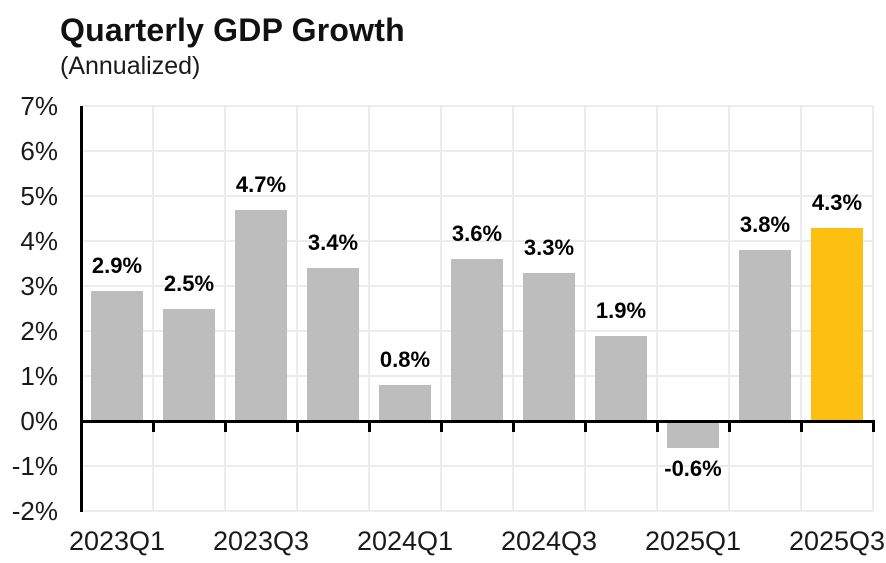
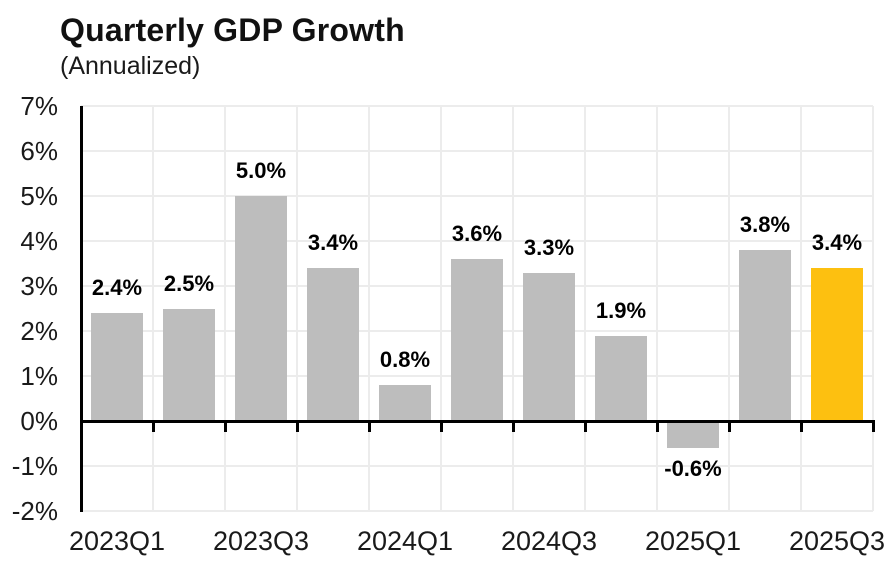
2023Q1: 2.9% -> 2.4%
2023Q3: 4.7% -> 5.0%
2025Q3: 4.3% -> 3.4%
